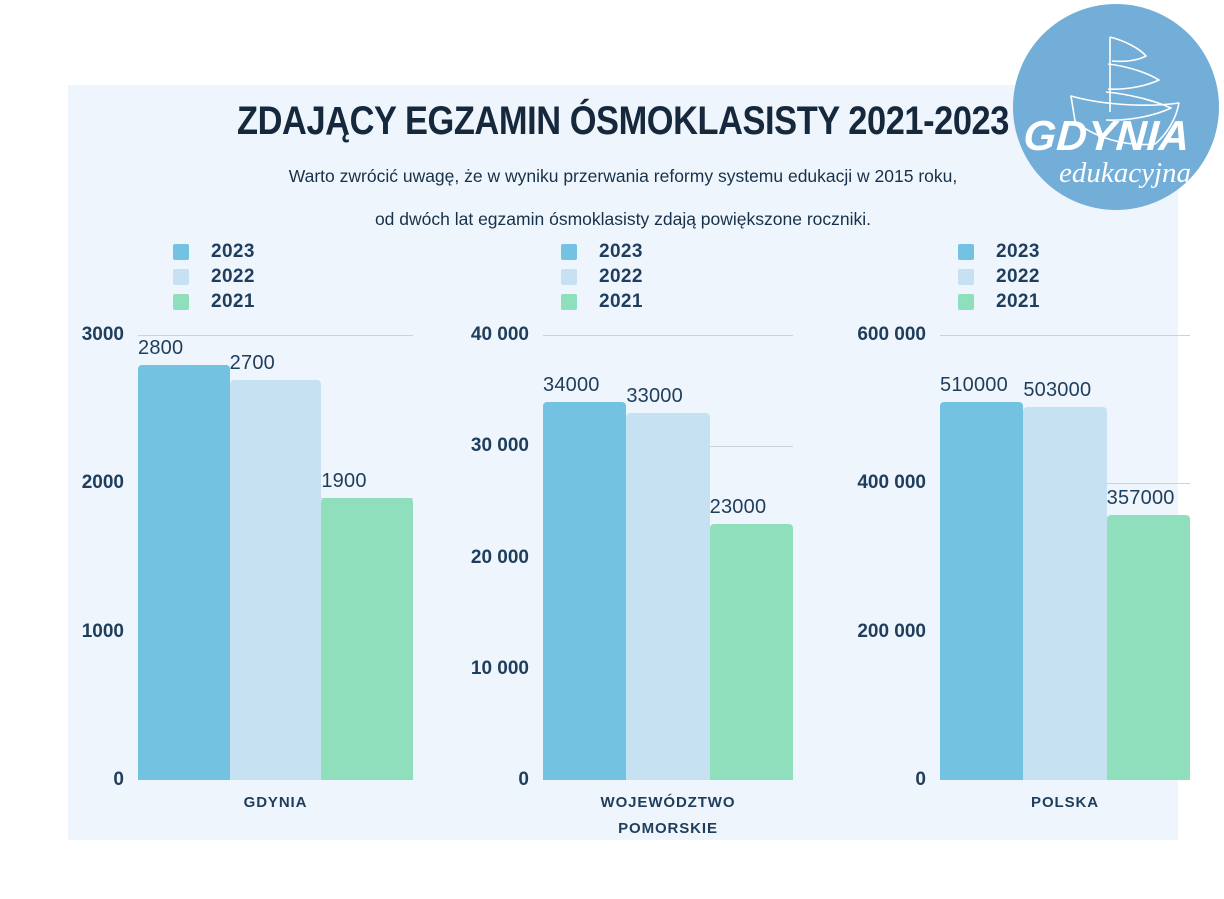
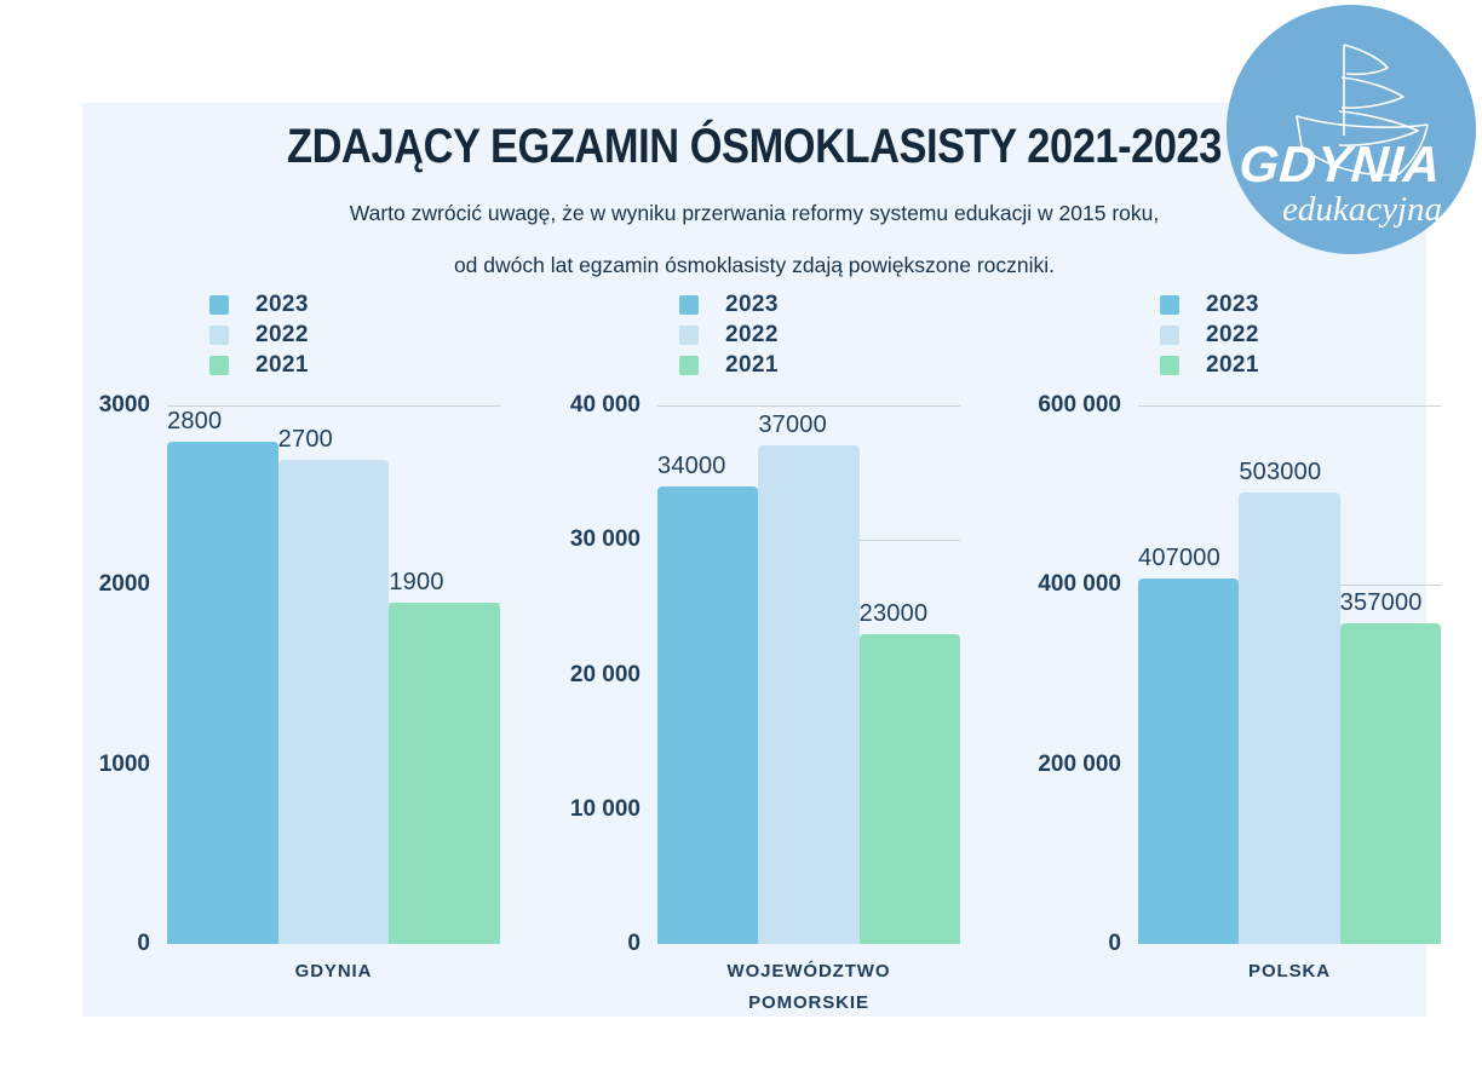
WOJEWÓDZTWO POMORSKIE/2022: 33000 -> 37000
POLSKA/2023: 510000 -> 407000
